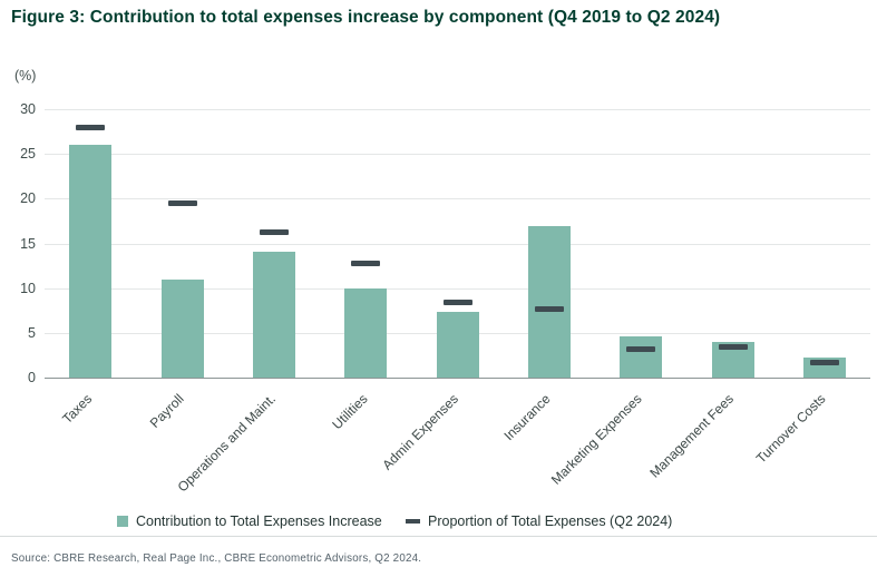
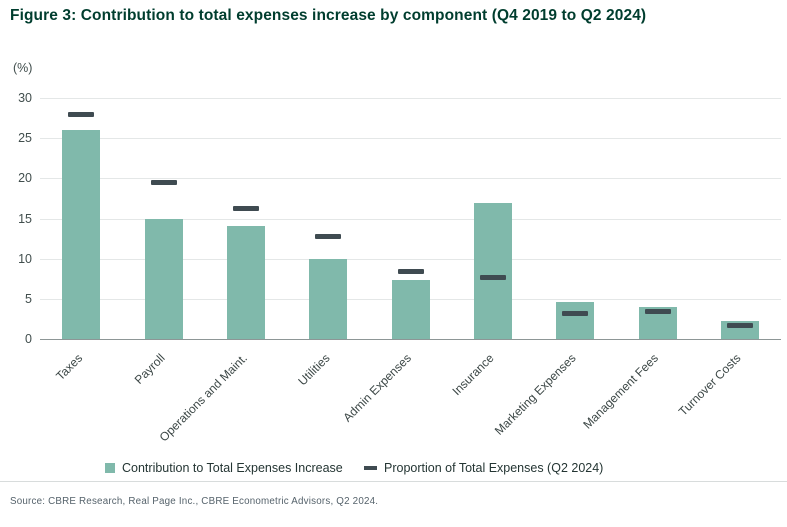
Contribution to Total Expenses Increase/Payroll: 11 -> 15
